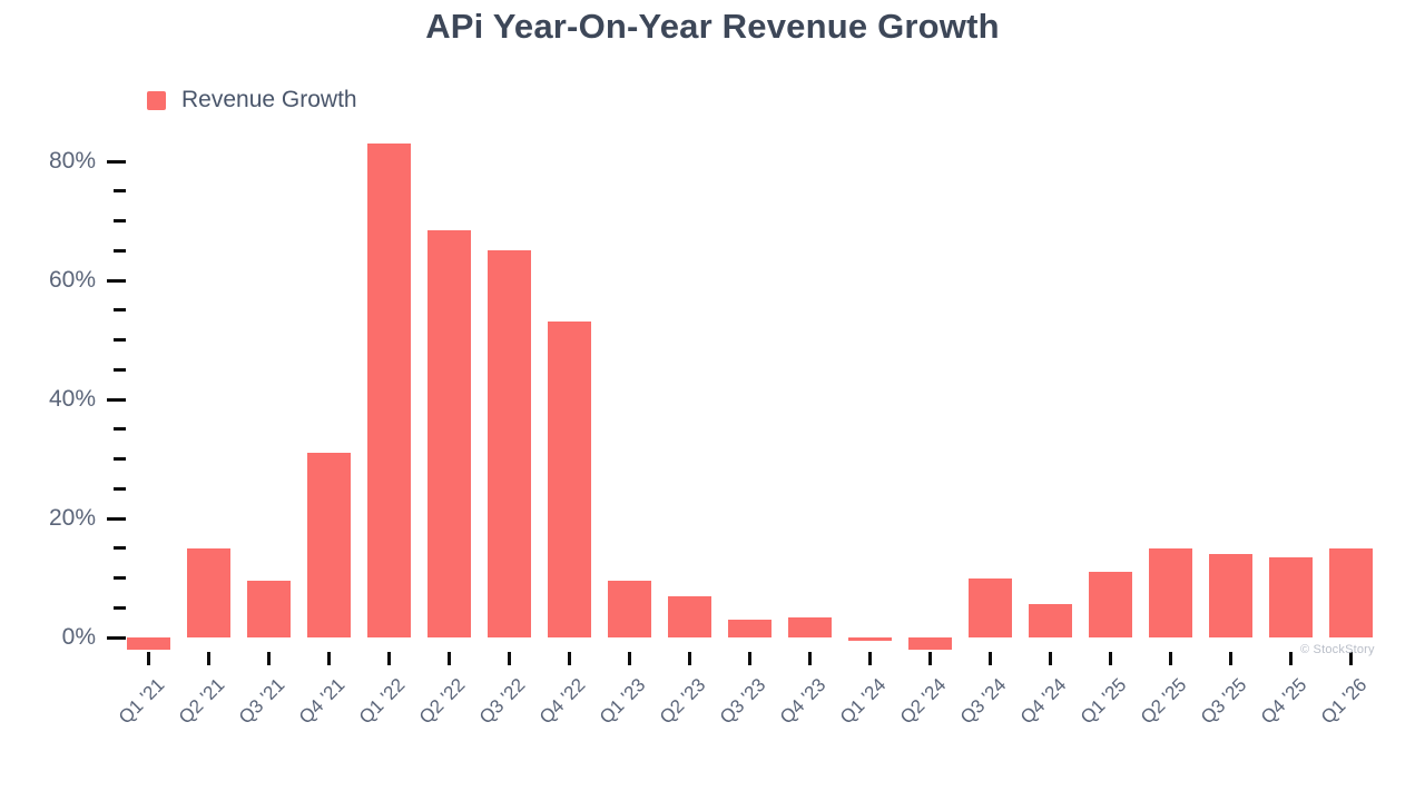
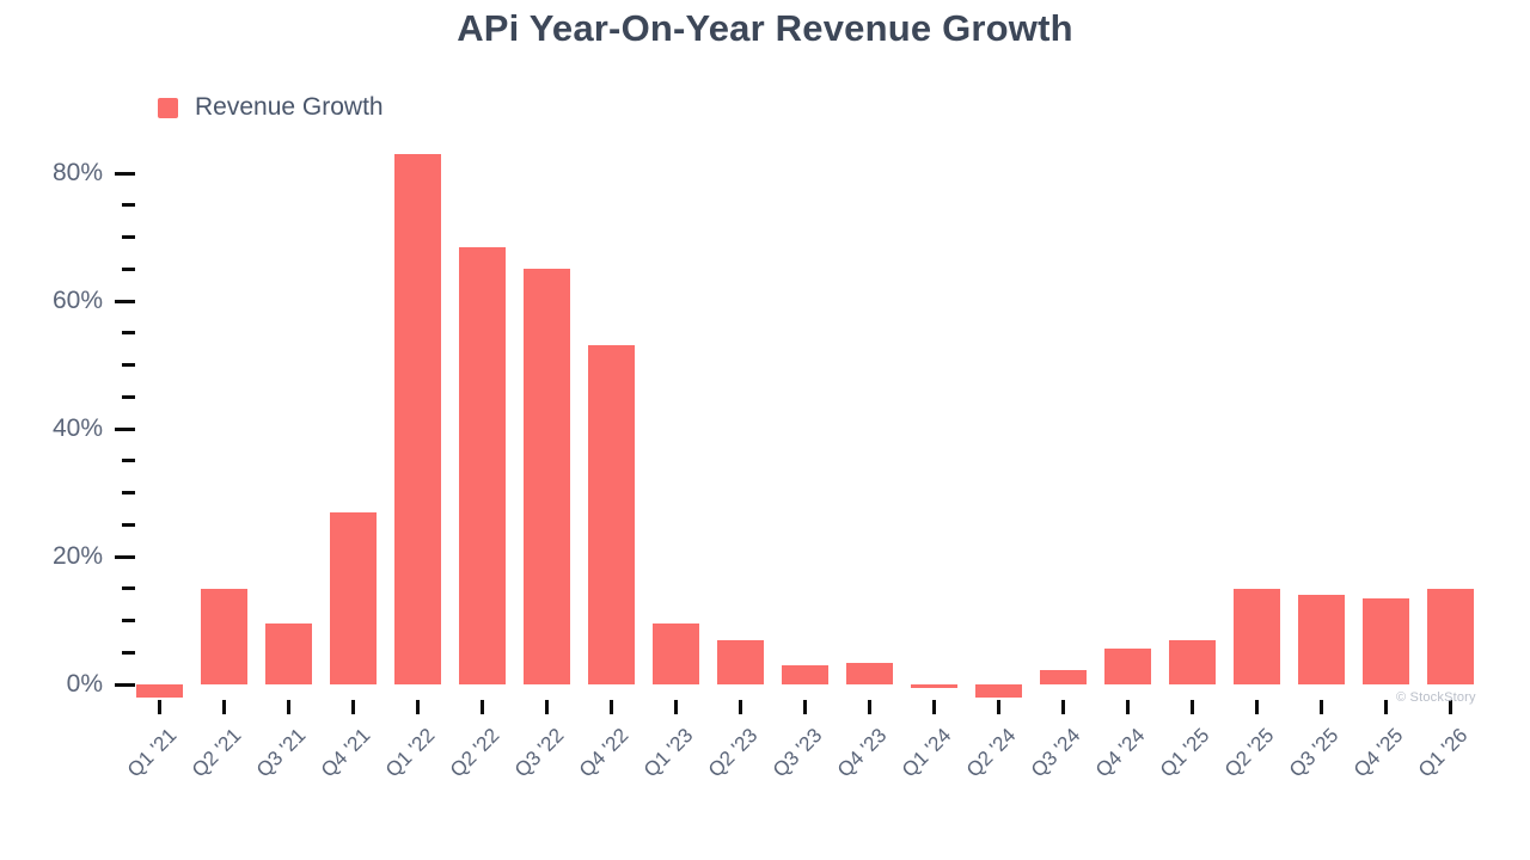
Q4 '21: 31% -> 27%
Q3 '24: 10% -> 2%
Q1 '25: 11% -> 7%
